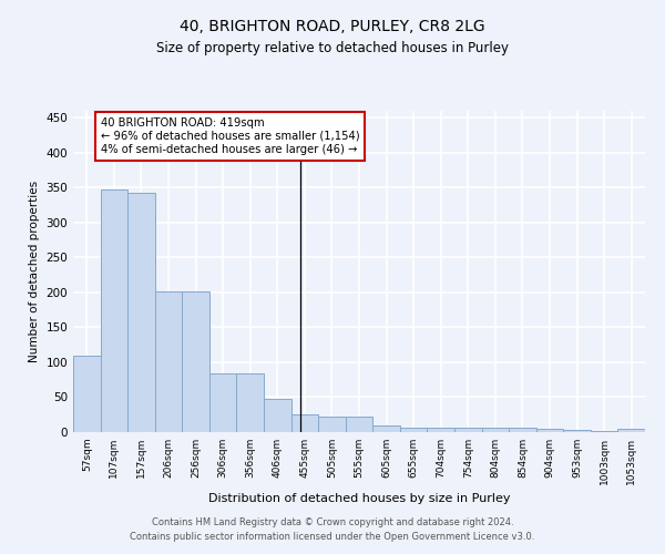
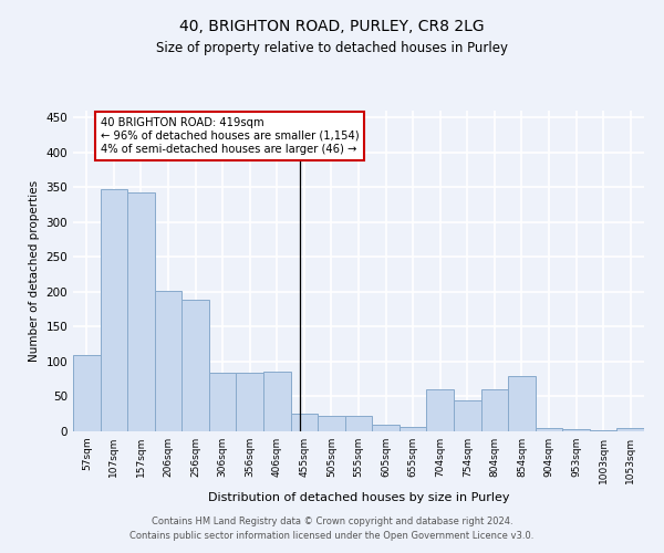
256sqm: 202 -> 188
406sqm: 47 -> 86
704sqm: 6 -> 60
754sqm: 6 -> 44
804sqm: 6 -> 60
854sqm: 6 -> 80
